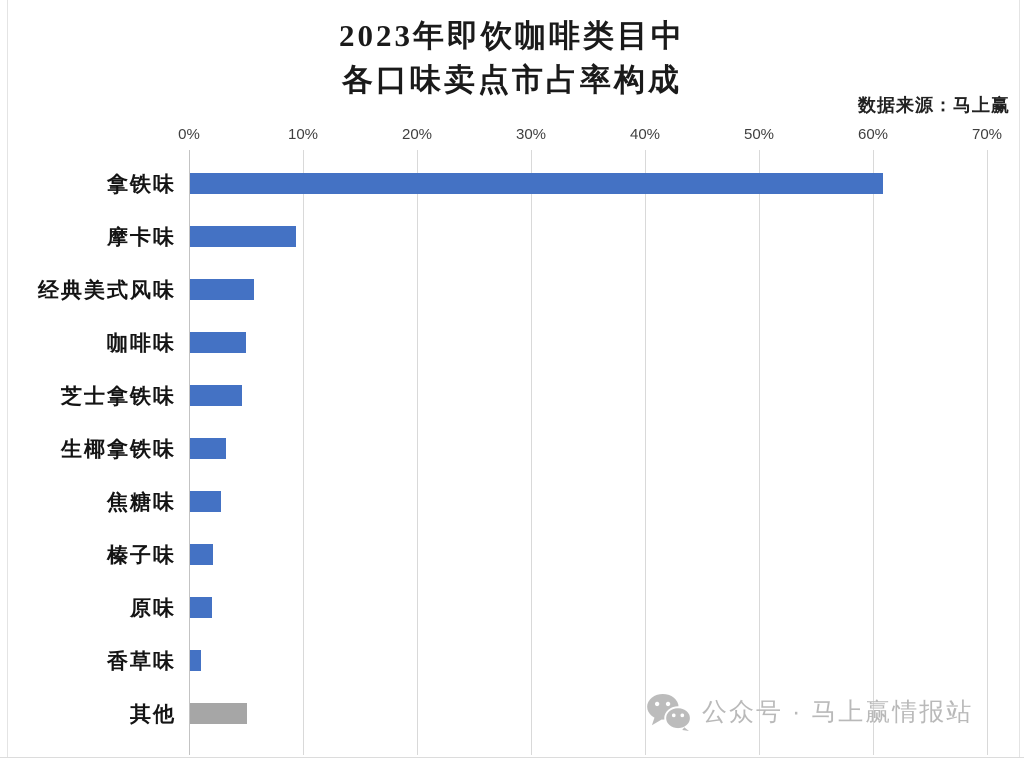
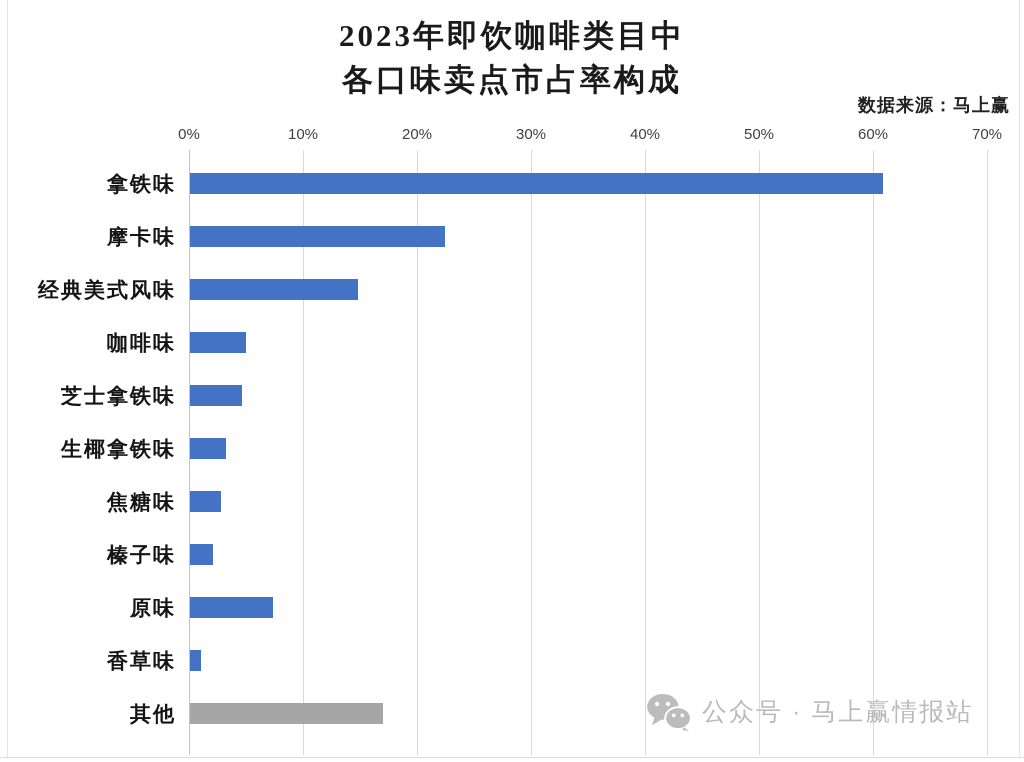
摩卡味: 9.3% -> 22.4%
经典美式风味: 5.6% -> 14.7%
原味: 1.9% -> 7.3%
其他: 5.0% -> 16.9%
